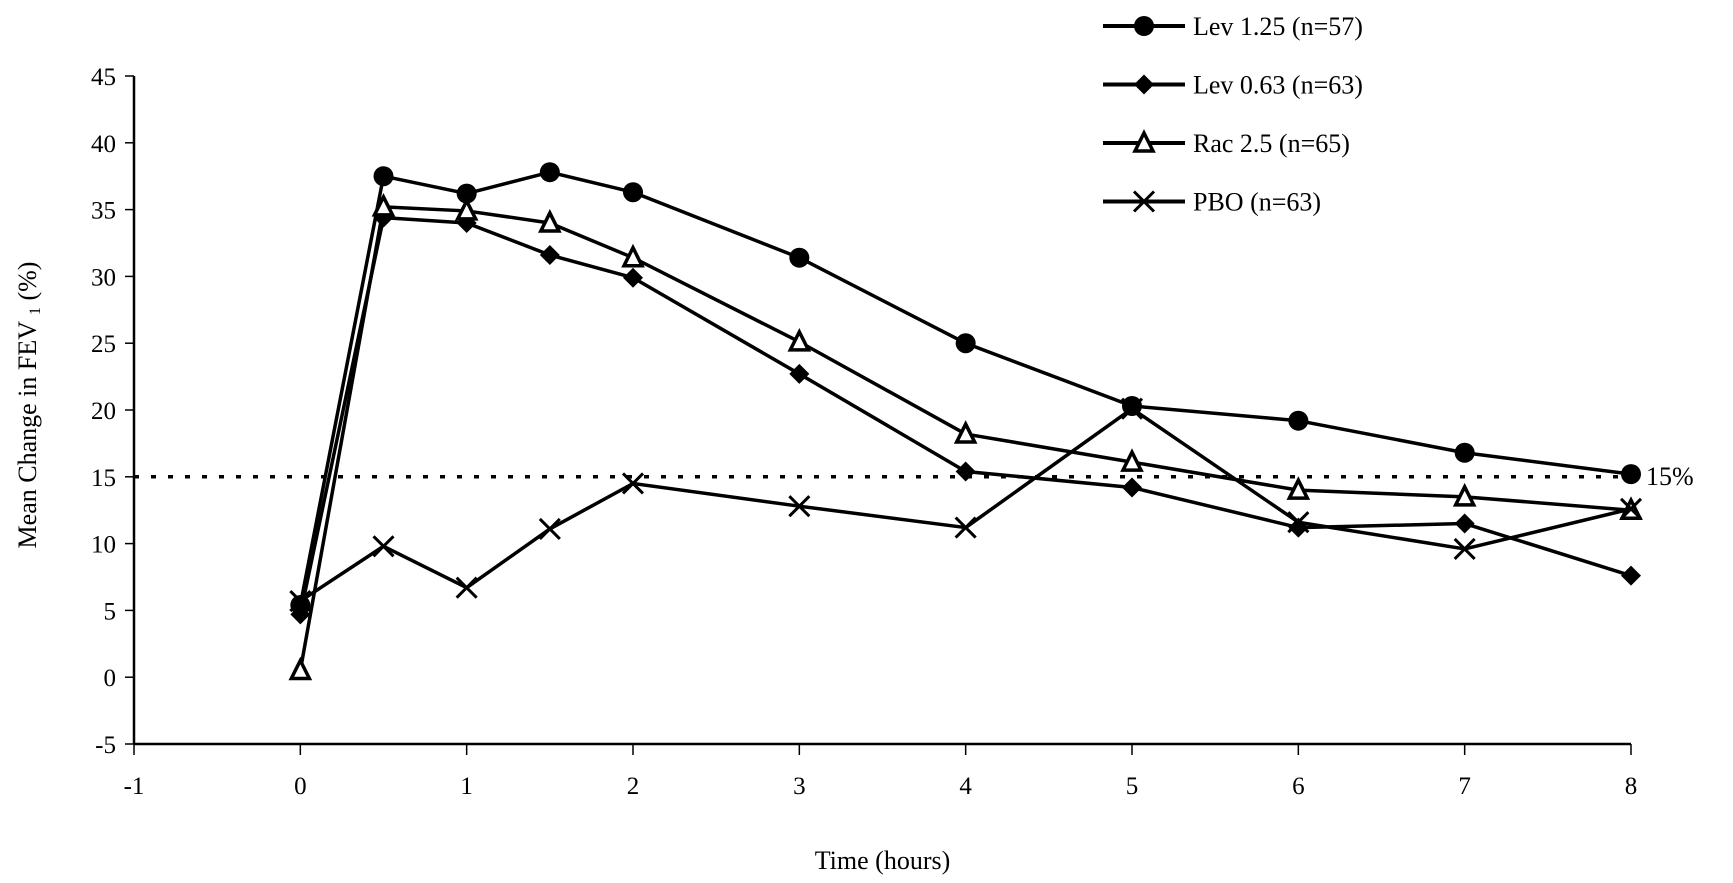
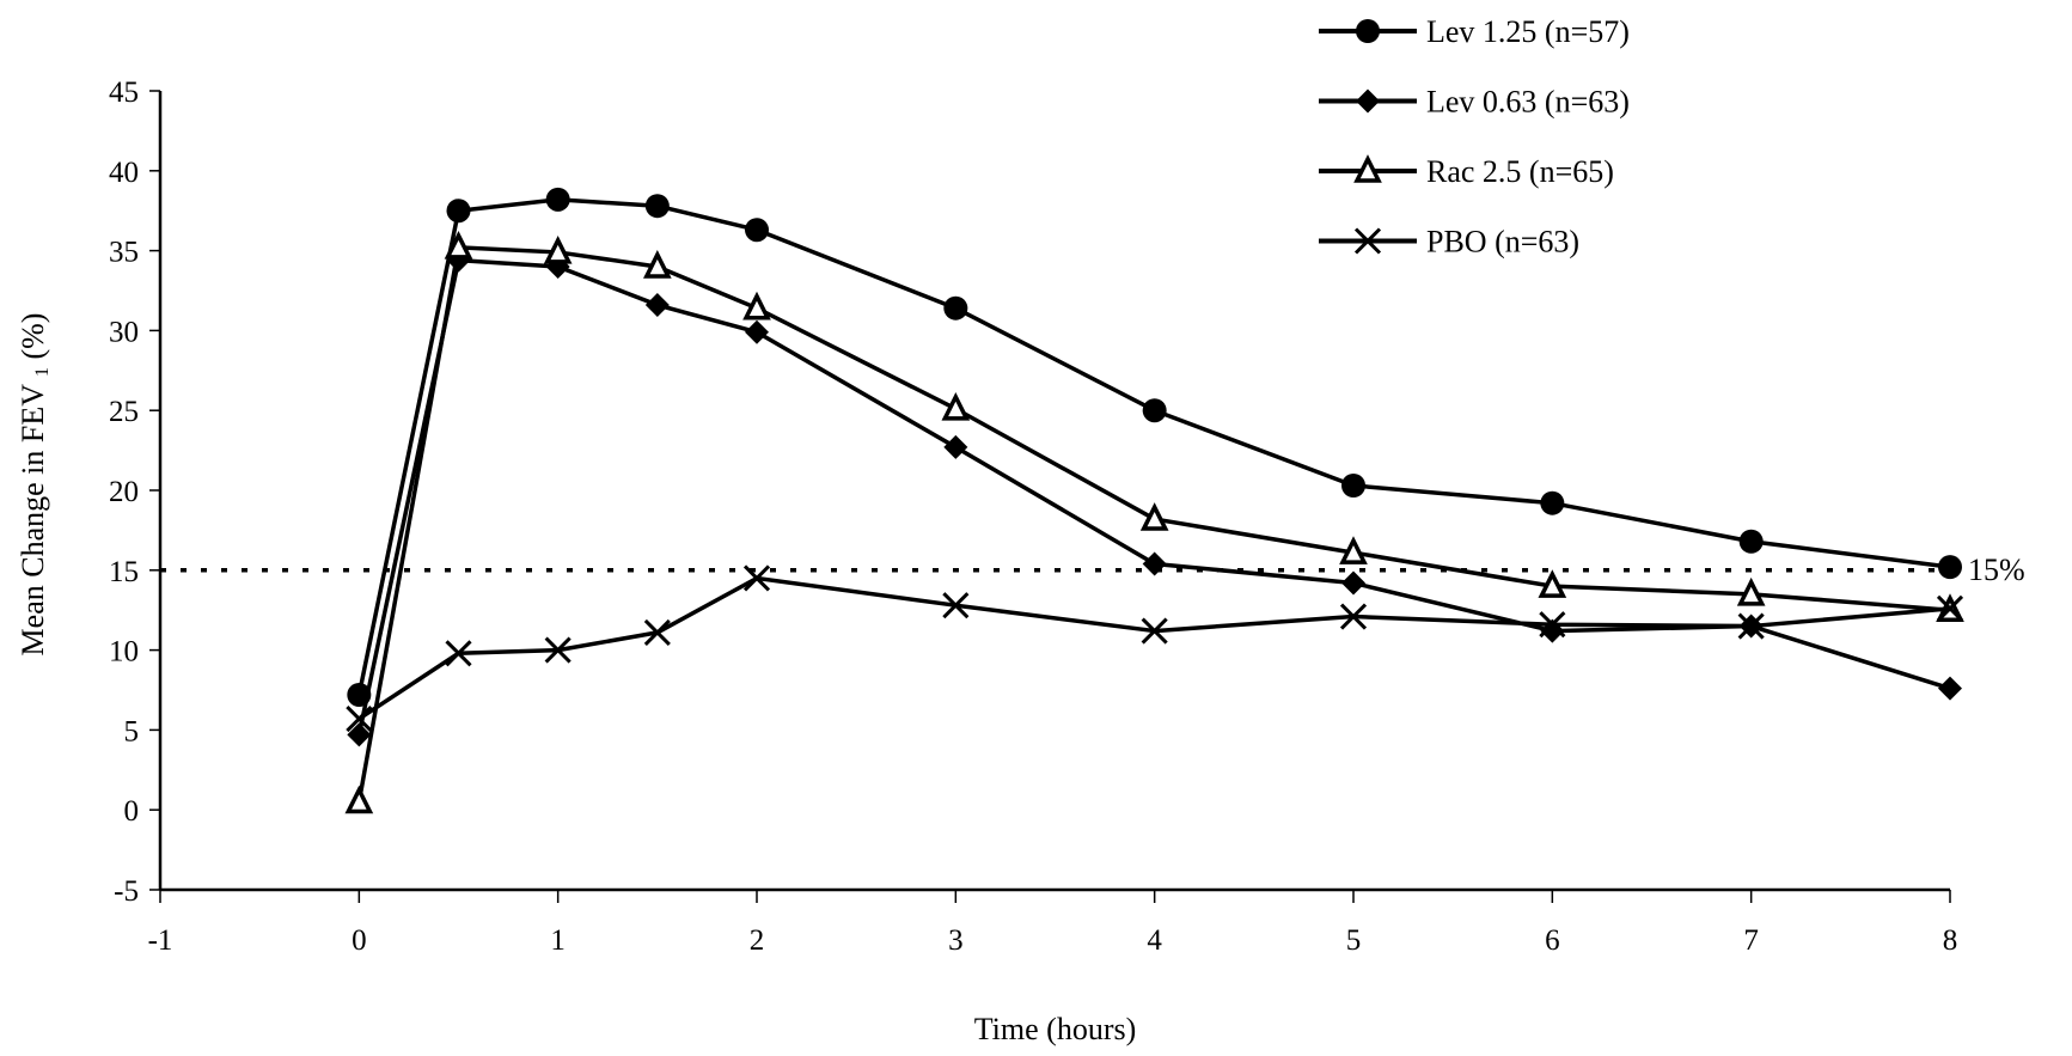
Lev 1.25 (n=57)/0: 5.4 -> 7.2
Lev 1.25 (n=57)/1: 36.2 -> 38.2
PBO (n=63)/1: 6.7 -> 10.0
PBO (n=63)/5: 20.1 -> 12.1
PBO (n=63)/7: 9.6 -> 11.5
